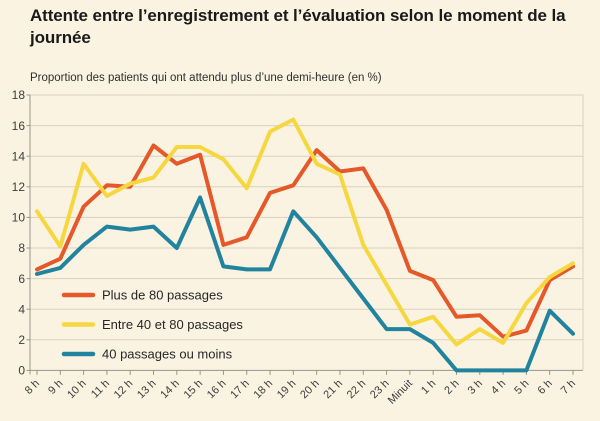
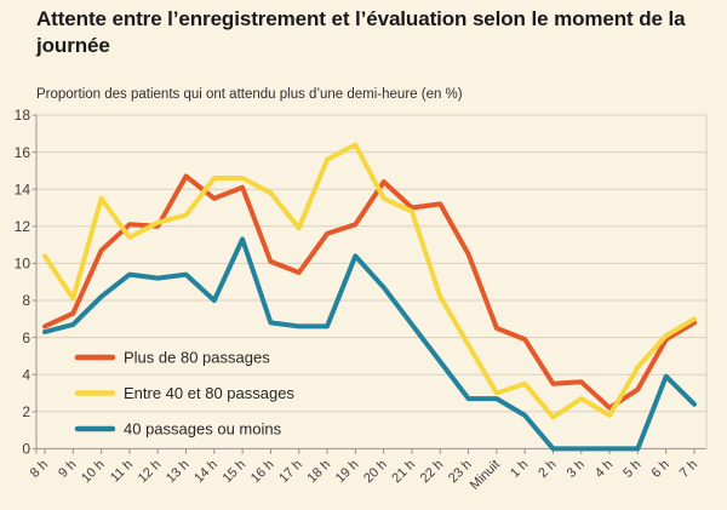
Plus de 80 passages/16 h: 8.2 -> 10.1
Plus de 80 passages/17 h: 8.7 -> 9.5
Plus de 80 passages/5 h: 2.6 -> 3.2
